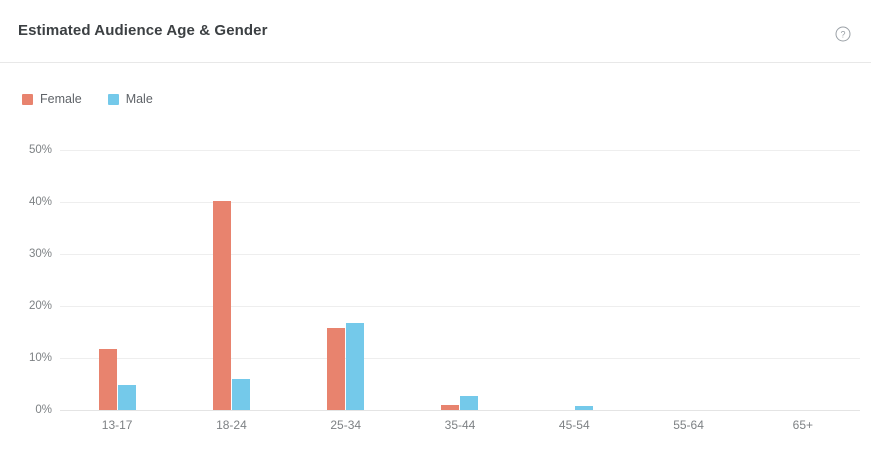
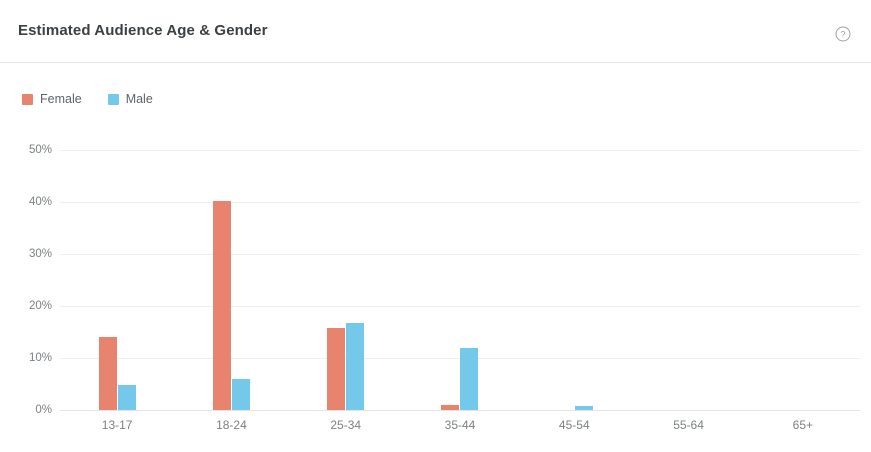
Female/13-17: 12% -> 14%
Male/35-44: 3% -> 12%
